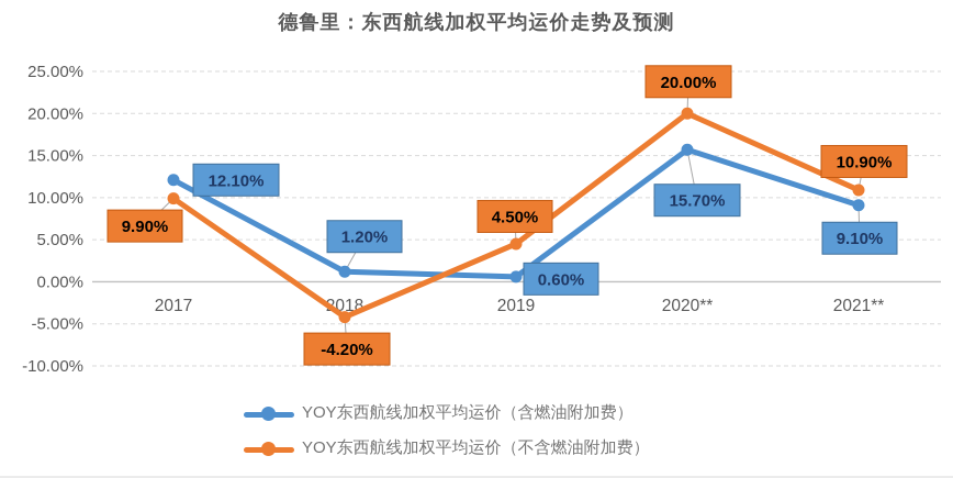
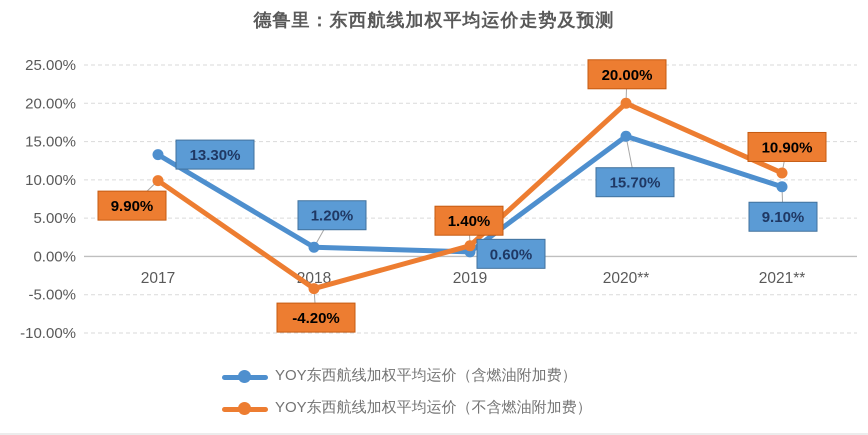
YOY东西航线加权平均运价（含燃油附加费）/2017: 12.10% -> 13.30%
YOY东西航线加权平均运价（不含燃油附加费）/2019: 4.50% -> 1.40%
